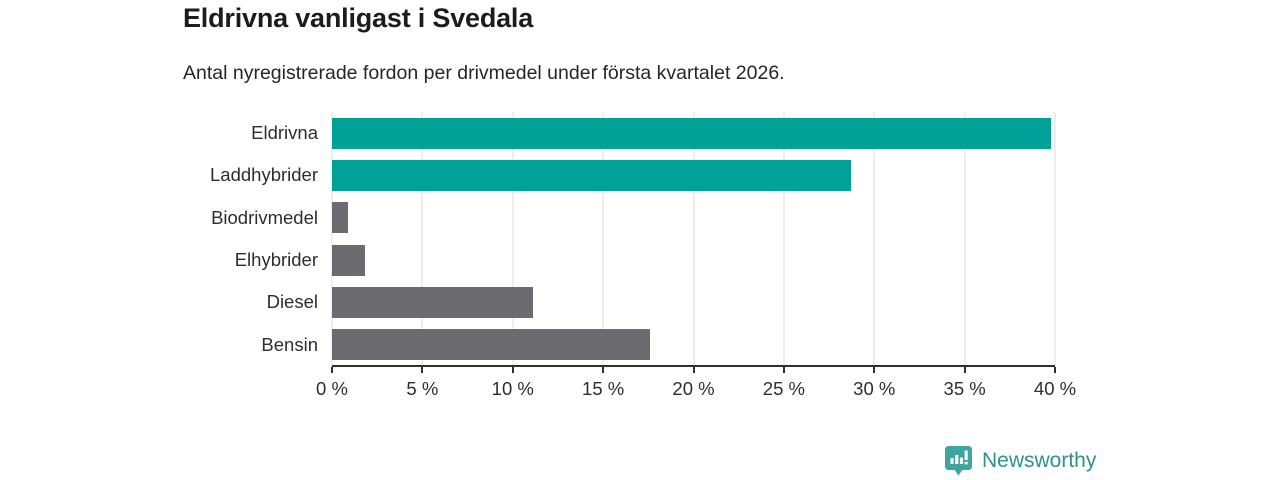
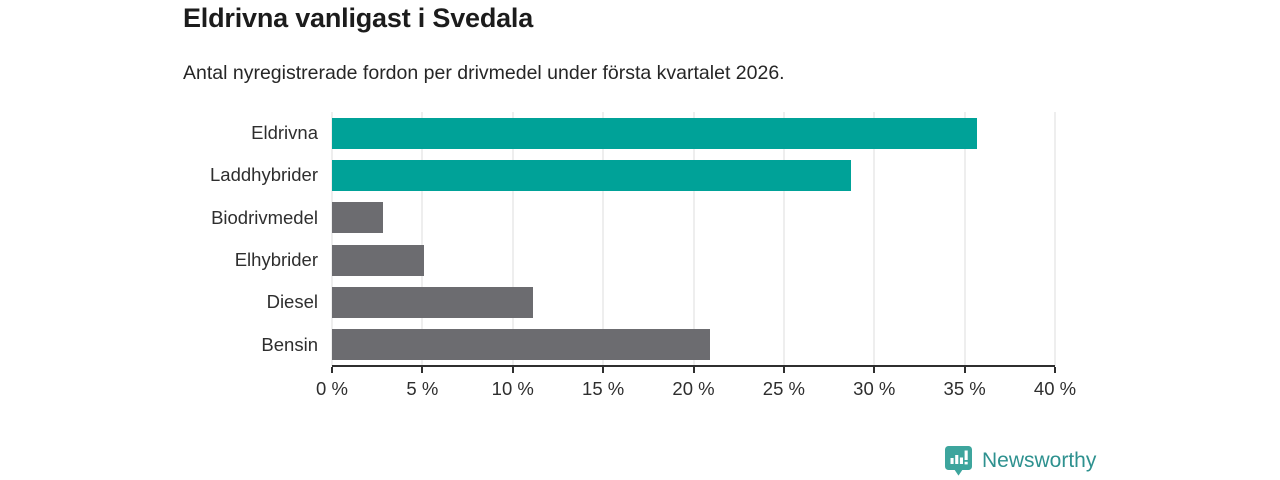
Eldrivna: 39.8% -> 35.7%
Biodrivmedel: 0.9% -> 2.8%
Elhybrider: 1.8% -> 5.1%
Bensin: 17.6% -> 20.9%
